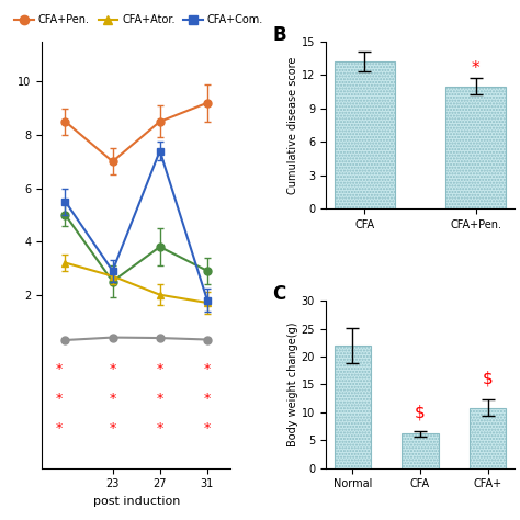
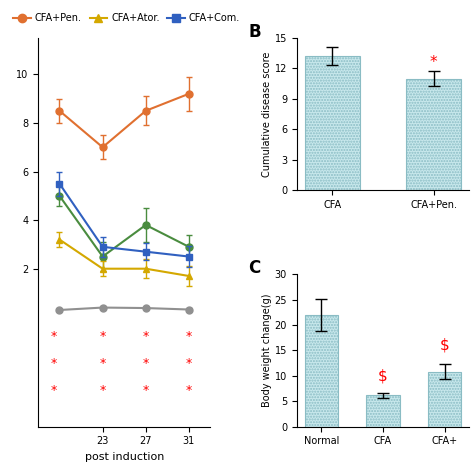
CFA+Ator./23: 2.7 -> 2.0
CFA+Com./27: 7.4 -> 2.7
CFA+Com./31: 1.8 -> 2.5
